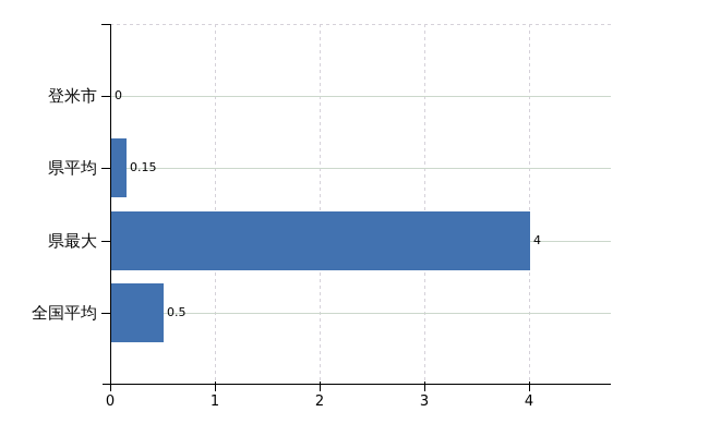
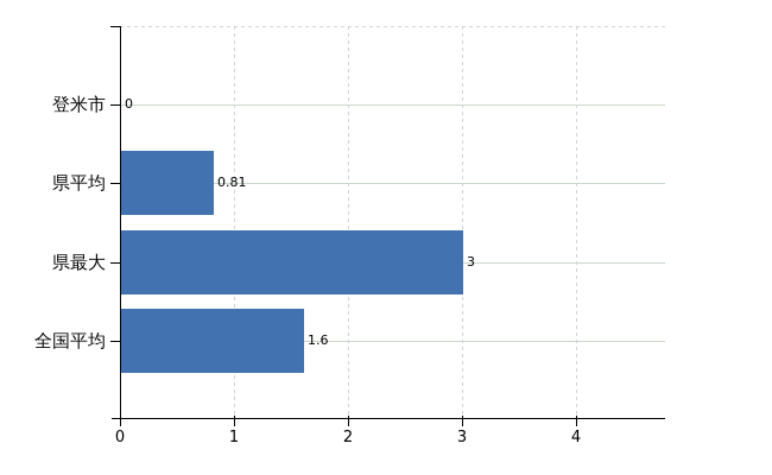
県平均: 0.15 -> 0.81
県最大: 4 -> 3
全国平均: 0.5 -> 1.6
